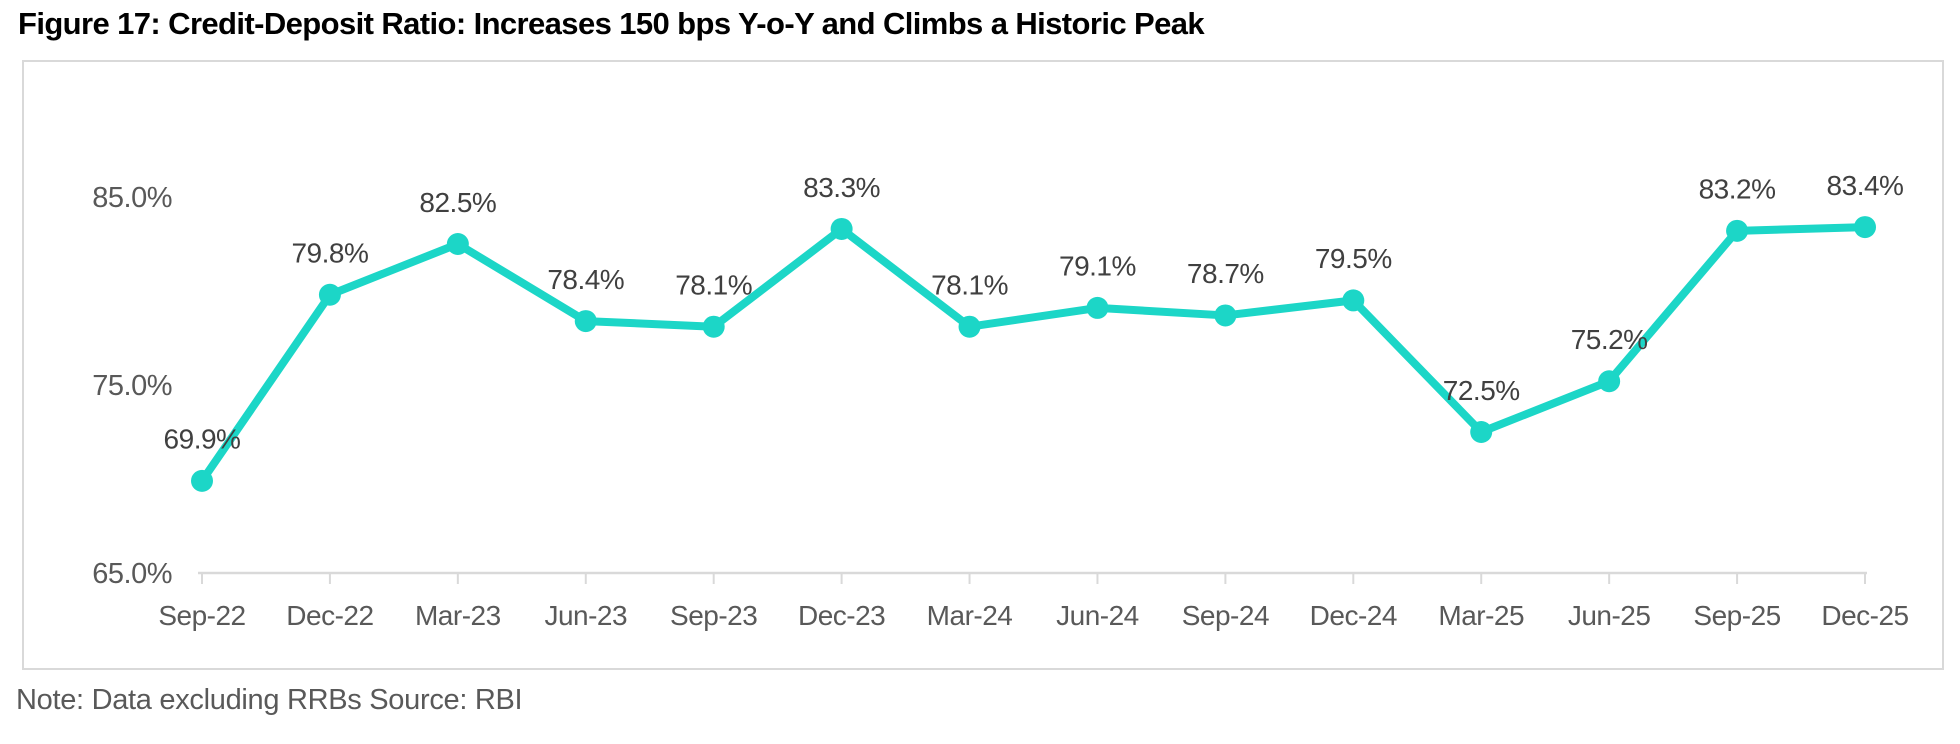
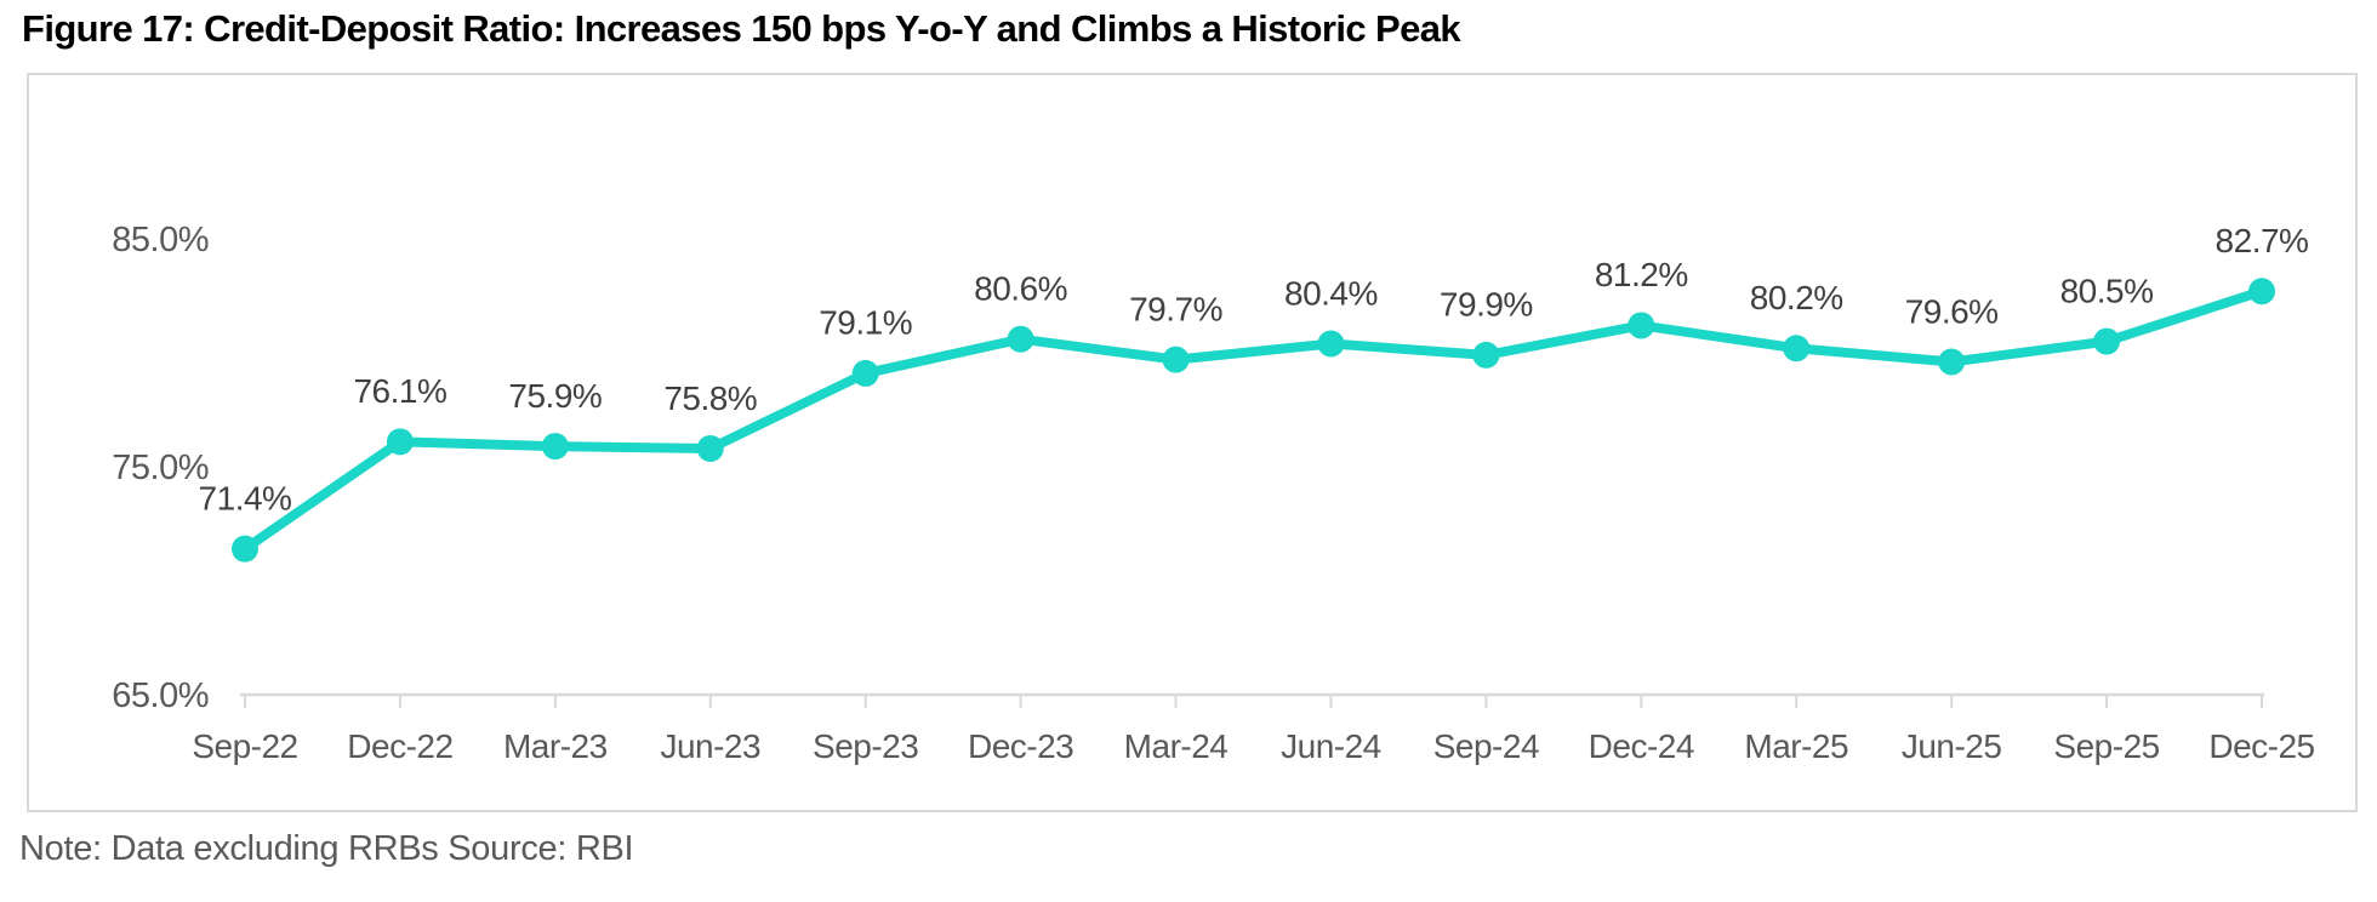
Sep-22: 69.9% -> 71.4%
Dec-22: 79.8% -> 76.1%
Mar-23: 82.5% -> 75.9%
Jun-23: 78.4% -> 75.8%
Sep-23: 78.1% -> 79.1%
Dec-23: 83.3% -> 80.6%
Mar-24: 78.1% -> 79.7%
Jun-24: 79.1% -> 80.4%
Sep-24: 78.7% -> 79.9%
Dec-24: 79.5% -> 81.2%
Mar-25: 72.5% -> 80.2%
Jun-25: 75.2% -> 79.6%
Sep-25: 83.2% -> 80.5%
Dec-25: 83.4% -> 82.7%
